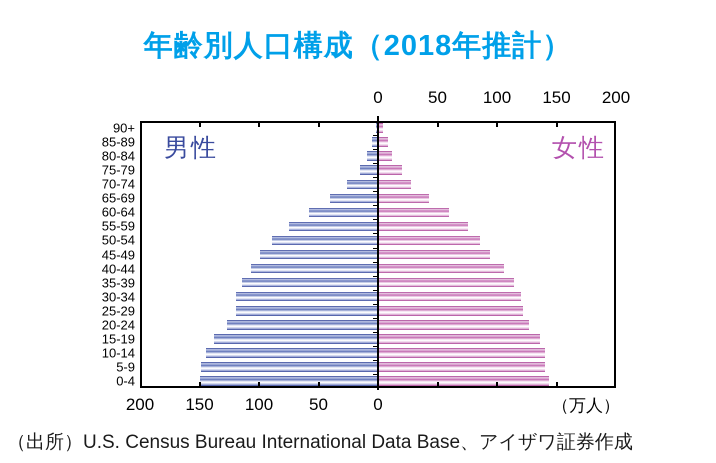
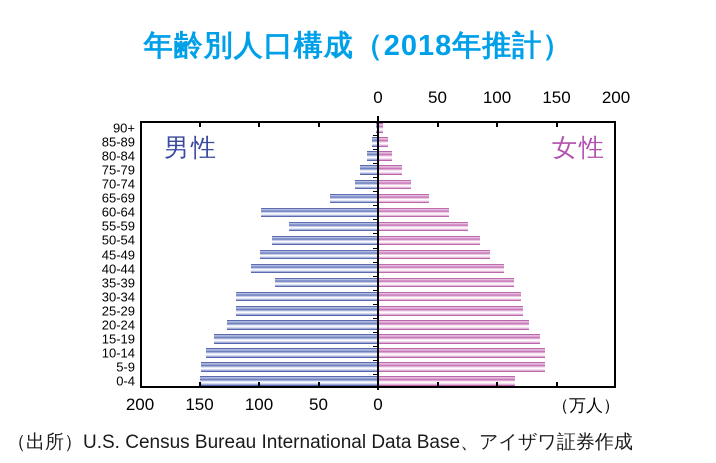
男性/70-74: 26 -> 19
男性/60-64: 58 -> 98
男性/35-39: 114 -> 87
女性/0-4: 144 -> 115
